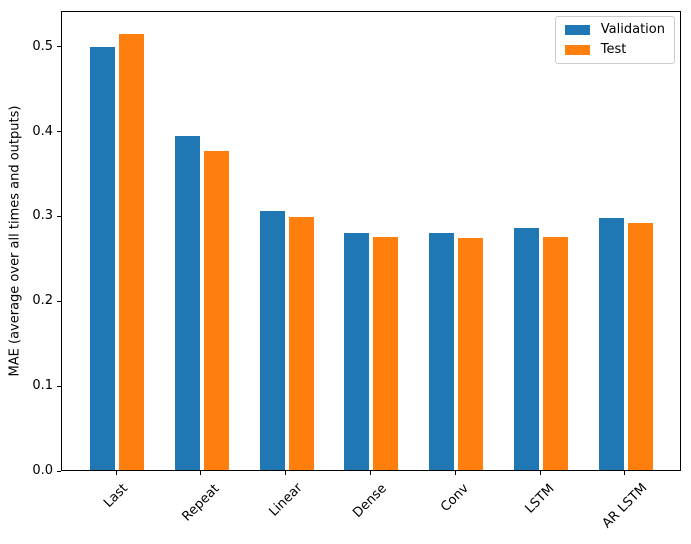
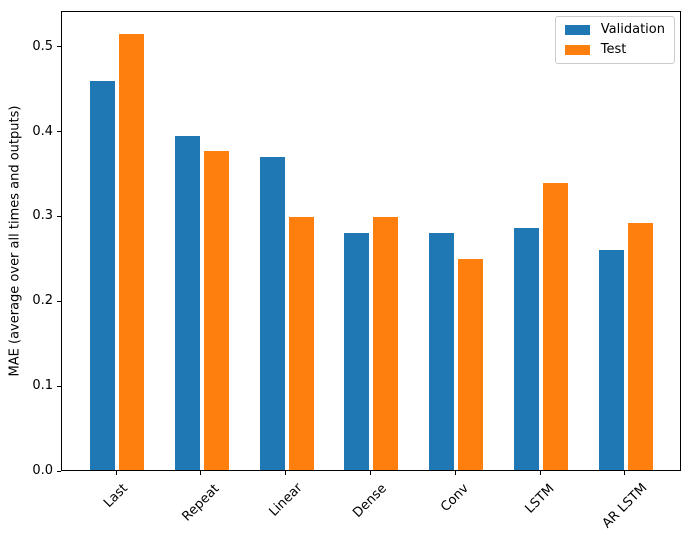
Validation/Last: 0.50 -> 0.46
Validation/Linear: 0.31 -> 0.37
Test/Dense: 0.28 -> 0.30
Test/Conv: 0.28 -> 0.25
Test/LSTM: 0.28 -> 0.34
Validation/AR LSTM: 0.30 -> 0.26
